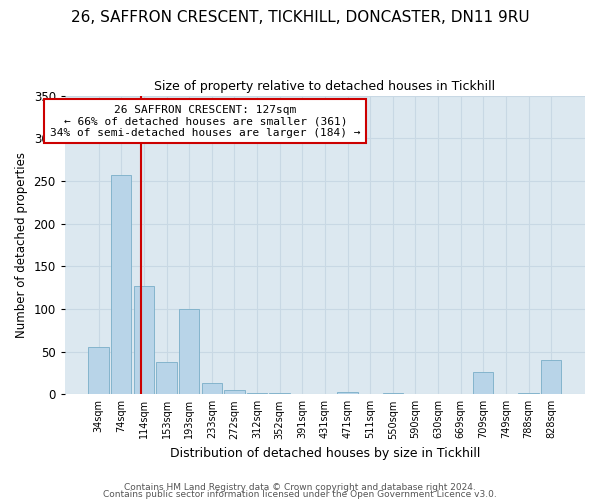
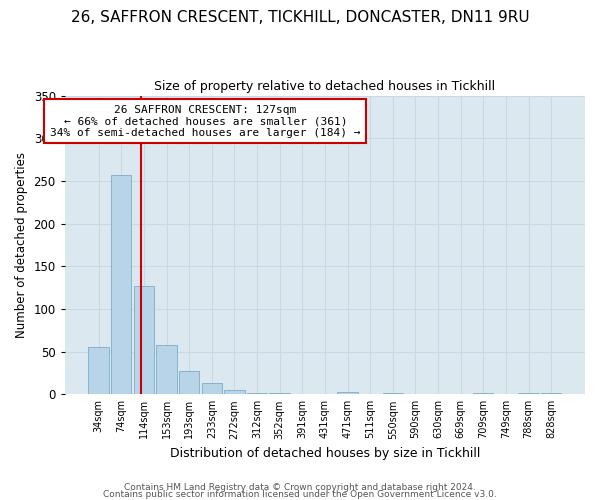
153sqm: 38 -> 58
193sqm: 100 -> 27
709sqm: 26 -> 1
828sqm: 40 -> 1
